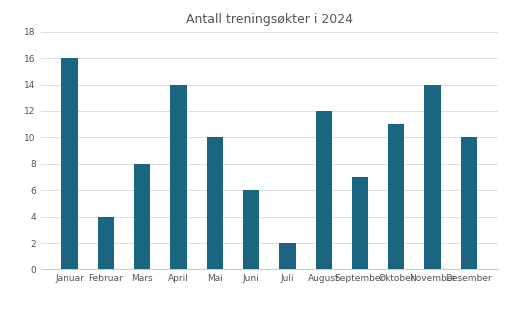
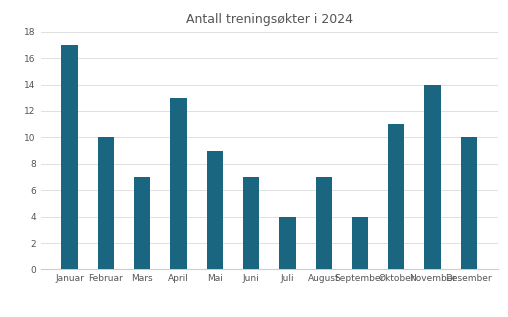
Januar: 16 -> 17
Februar: 4 -> 10
Mars: 8 -> 7
April: 14 -> 13
Mai: 10 -> 9
Juni: 6 -> 7
Juli: 2 -> 4
August: 12 -> 7
September: 7 -> 4
